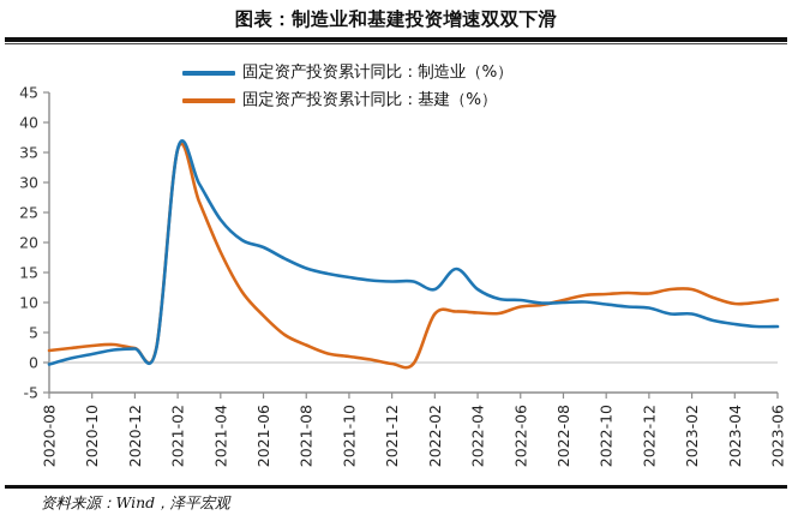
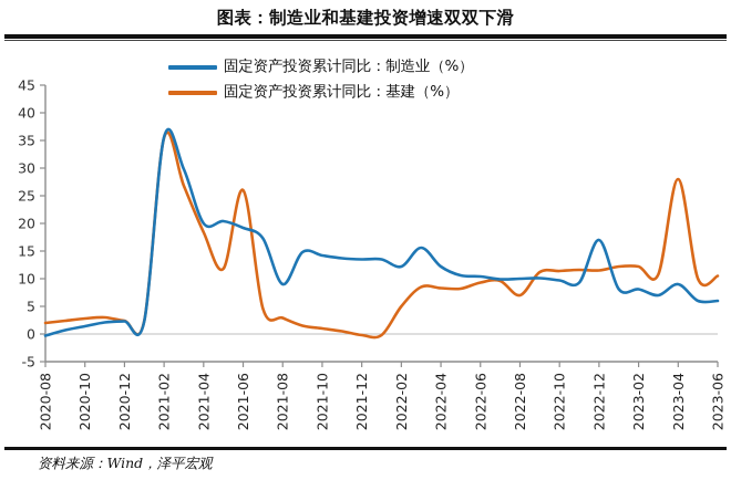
固定资产投资累计同比：制造业（%）/2021-04: 24 -> 20
固定资产投资累计同比：基建（%）/2021-06: 8 -> 26
固定资产投资累计同比：制造业（%）/2021-08: 16 -> 9
固定资产投资累计同比：基建（%）/2022-02: 8 -> 5
固定资产投资累计同比：基建（%）/2022-08: 10 -> 7
固定资产投资累计同比：制造业（%）/2022-12: 9 -> 17
固定资产投资累计同比：制造业（%）/2023-04: 6 -> 9
固定资产投资累计同比：基建（%）/2023-04: 10 -> 28
